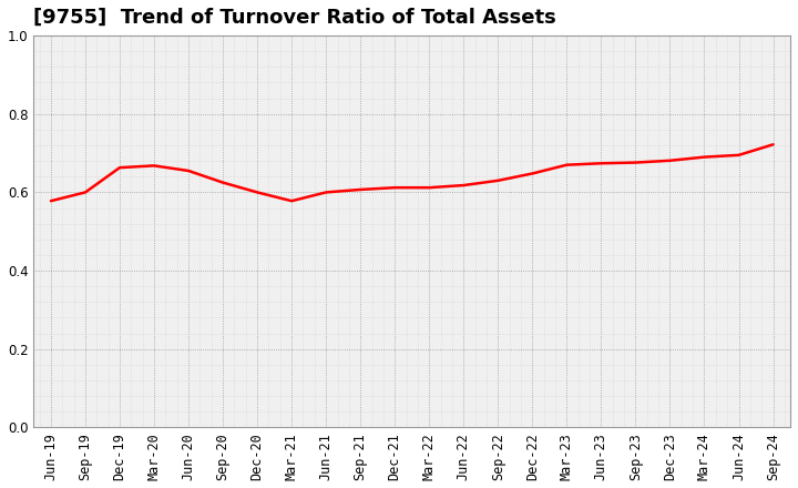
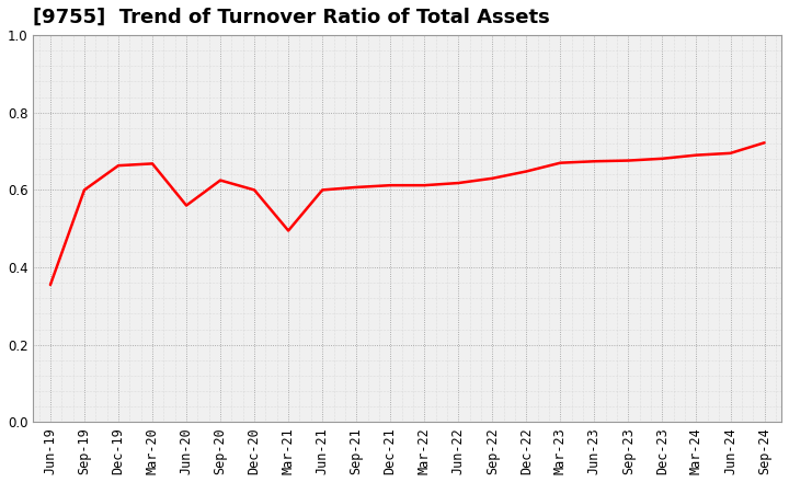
Jun-19: 0.578 -> 0.355
Jun-20: 0.655 -> 0.560
Mar-21: 0.578 -> 0.495
